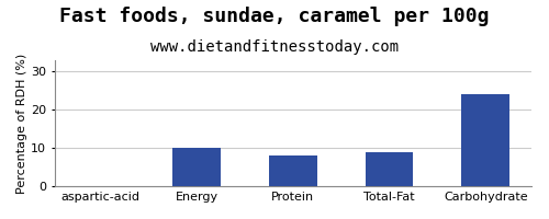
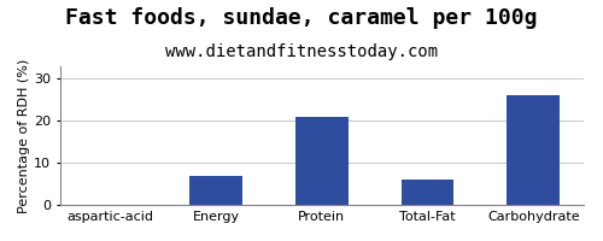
Energy: 10 -> 7
Protein: 8 -> 21
Total-Fat: 9 -> 6
Carbohydrate: 24 -> 26
